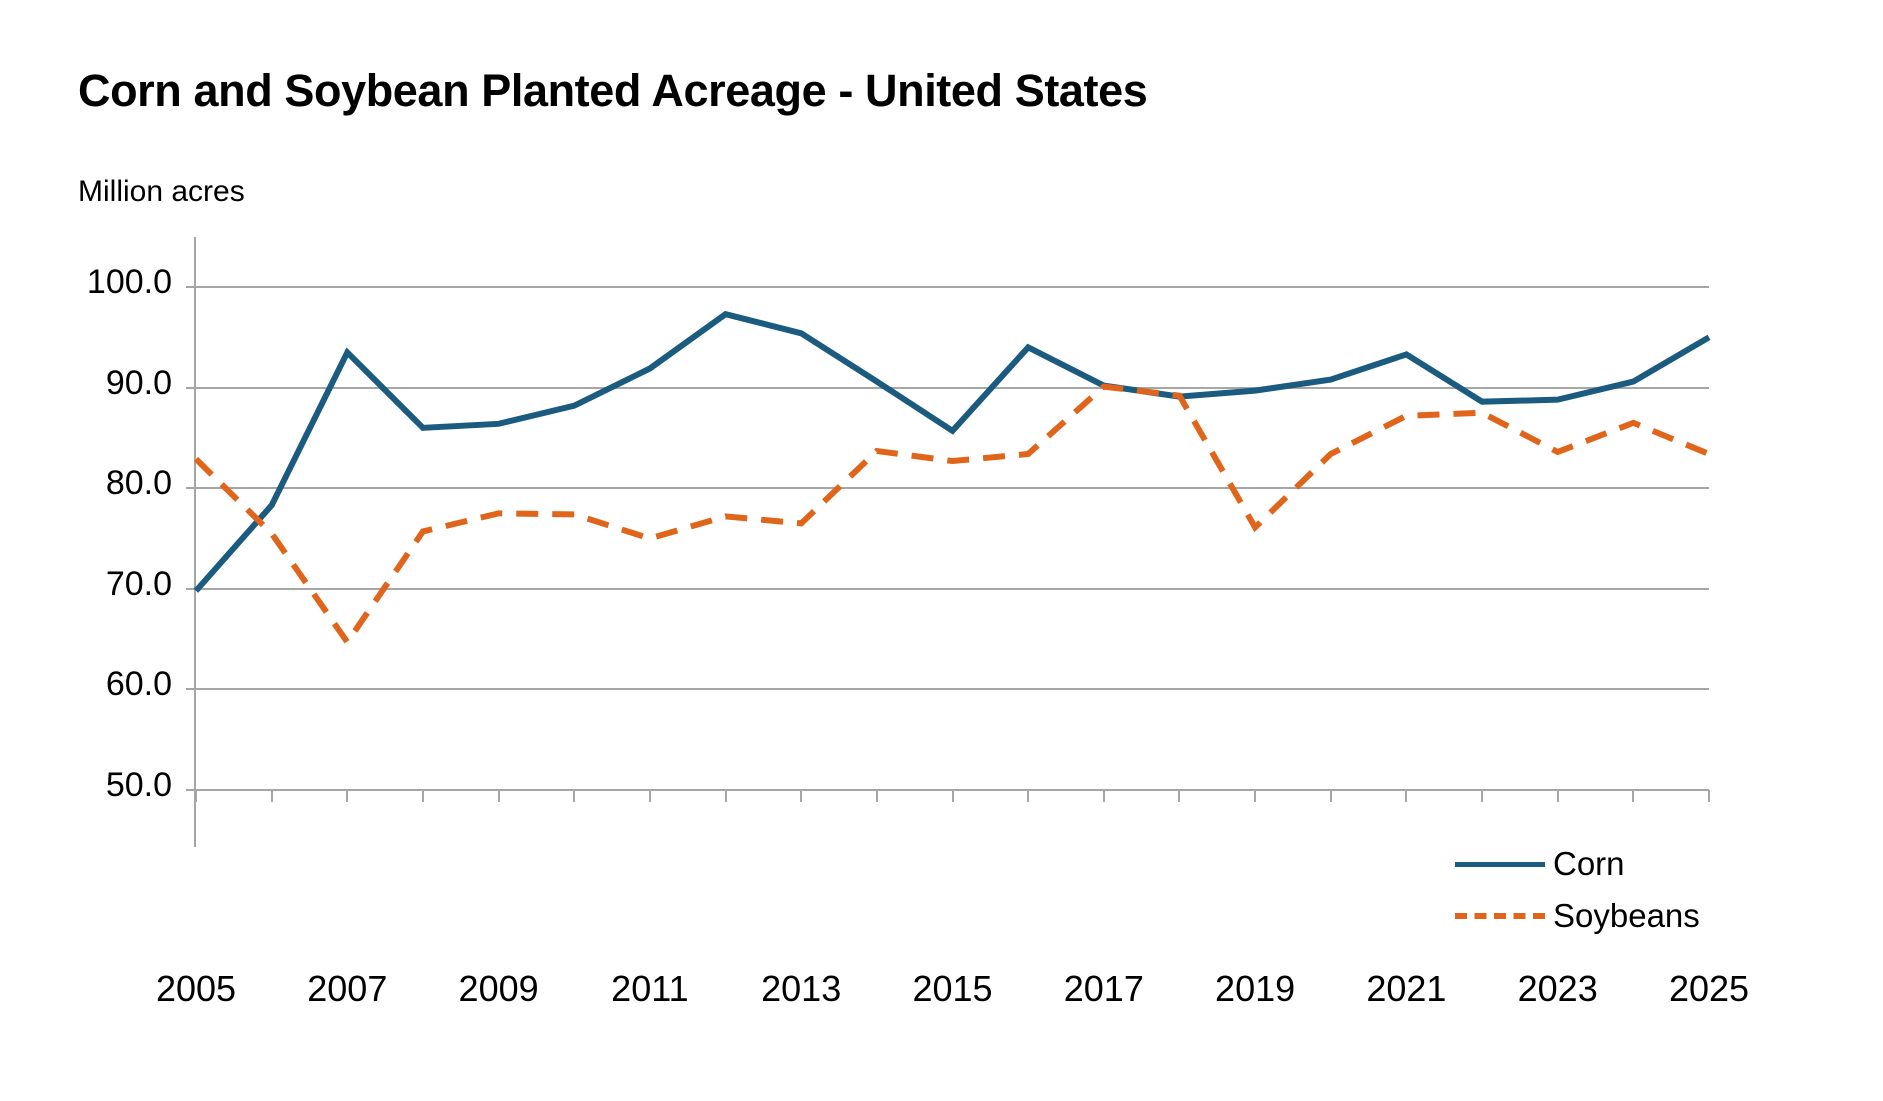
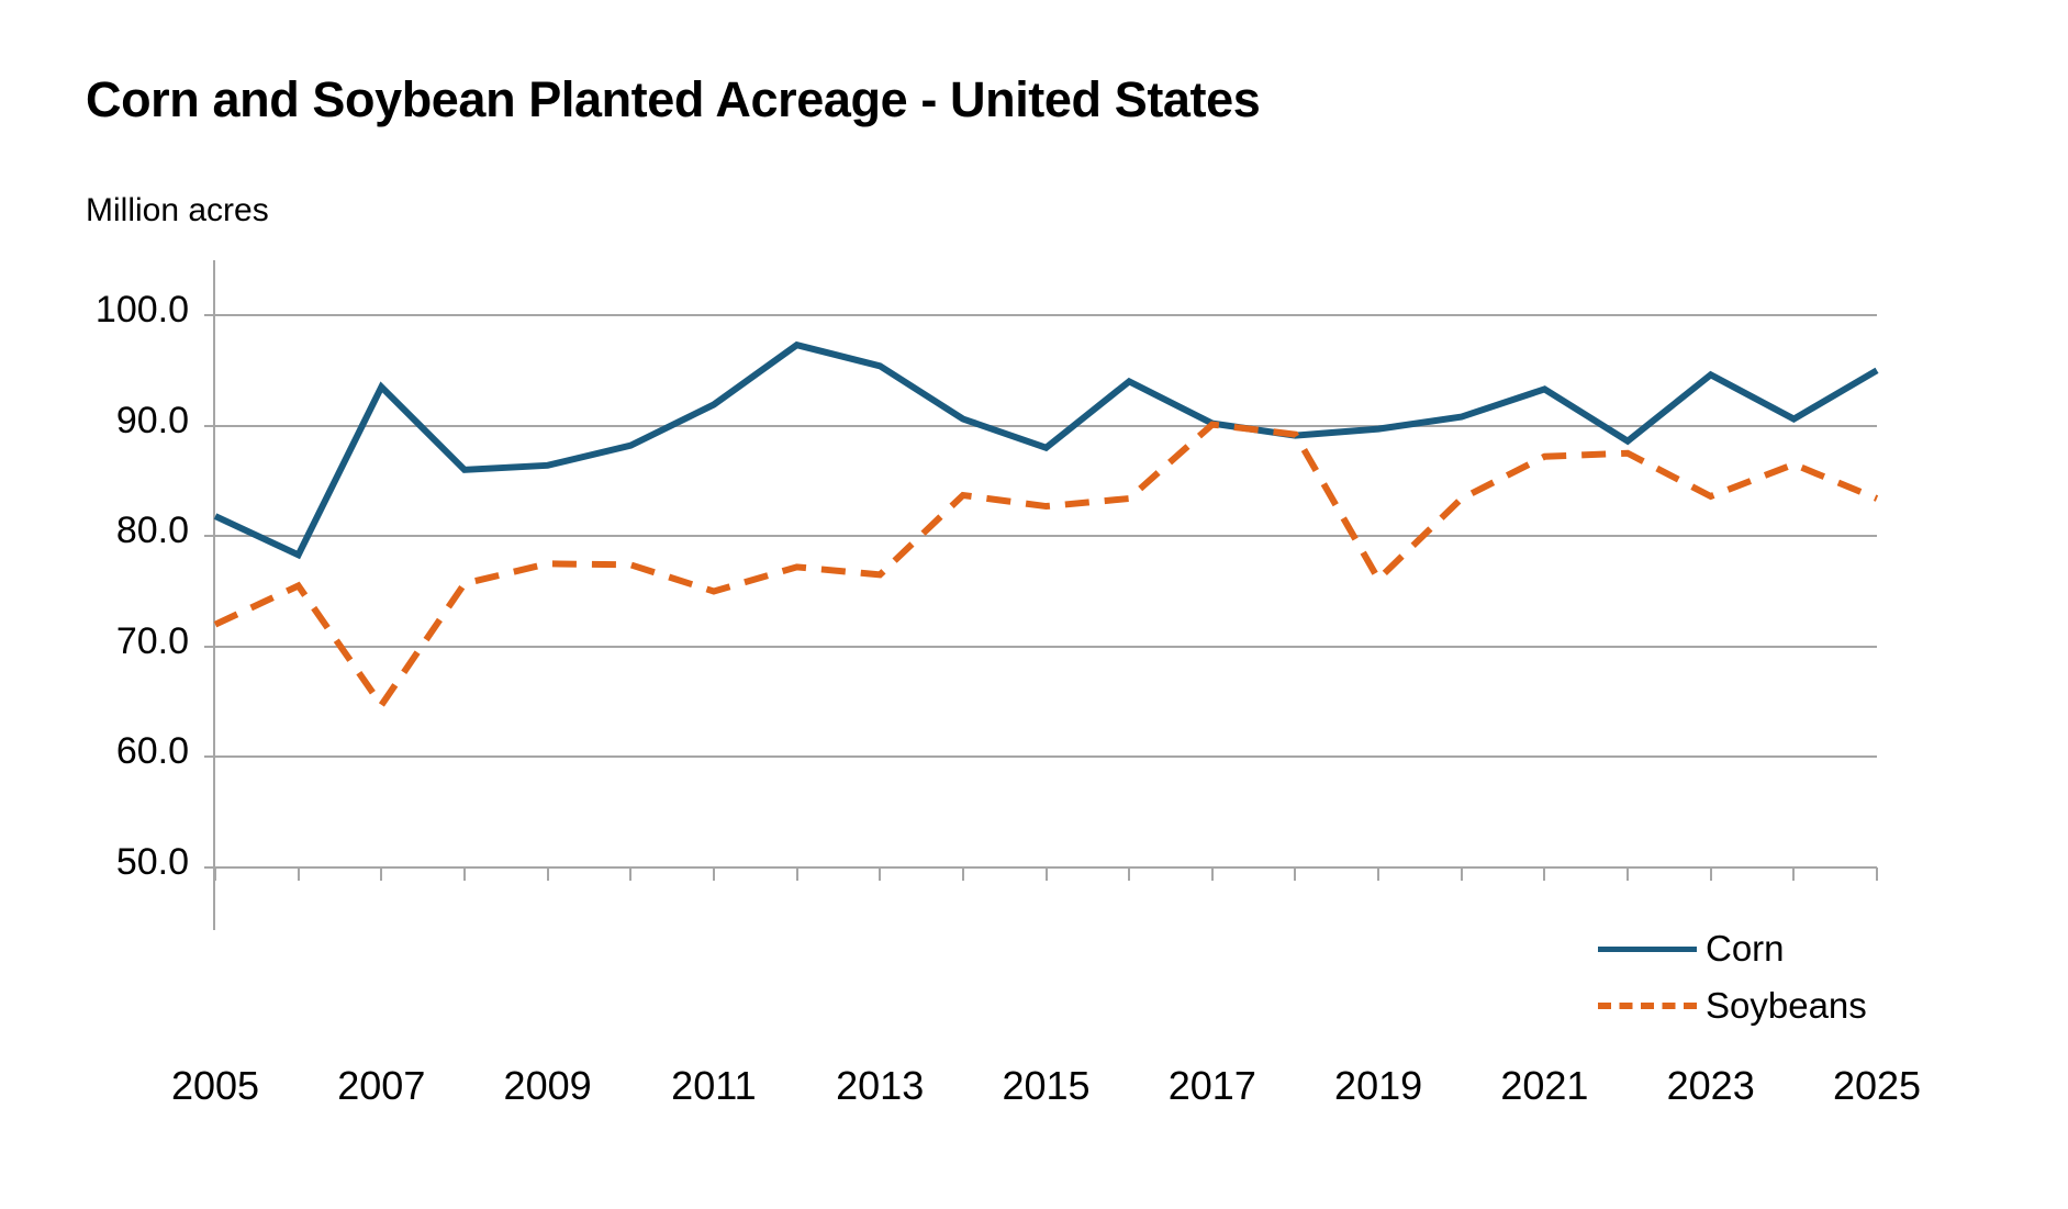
Corn/2005: 69.8 -> 81.8
Soybeans/2005: 82.9 -> 72.0
Corn/2015: 85.7 -> 88.0
Corn/2023: 88.8 -> 94.6
